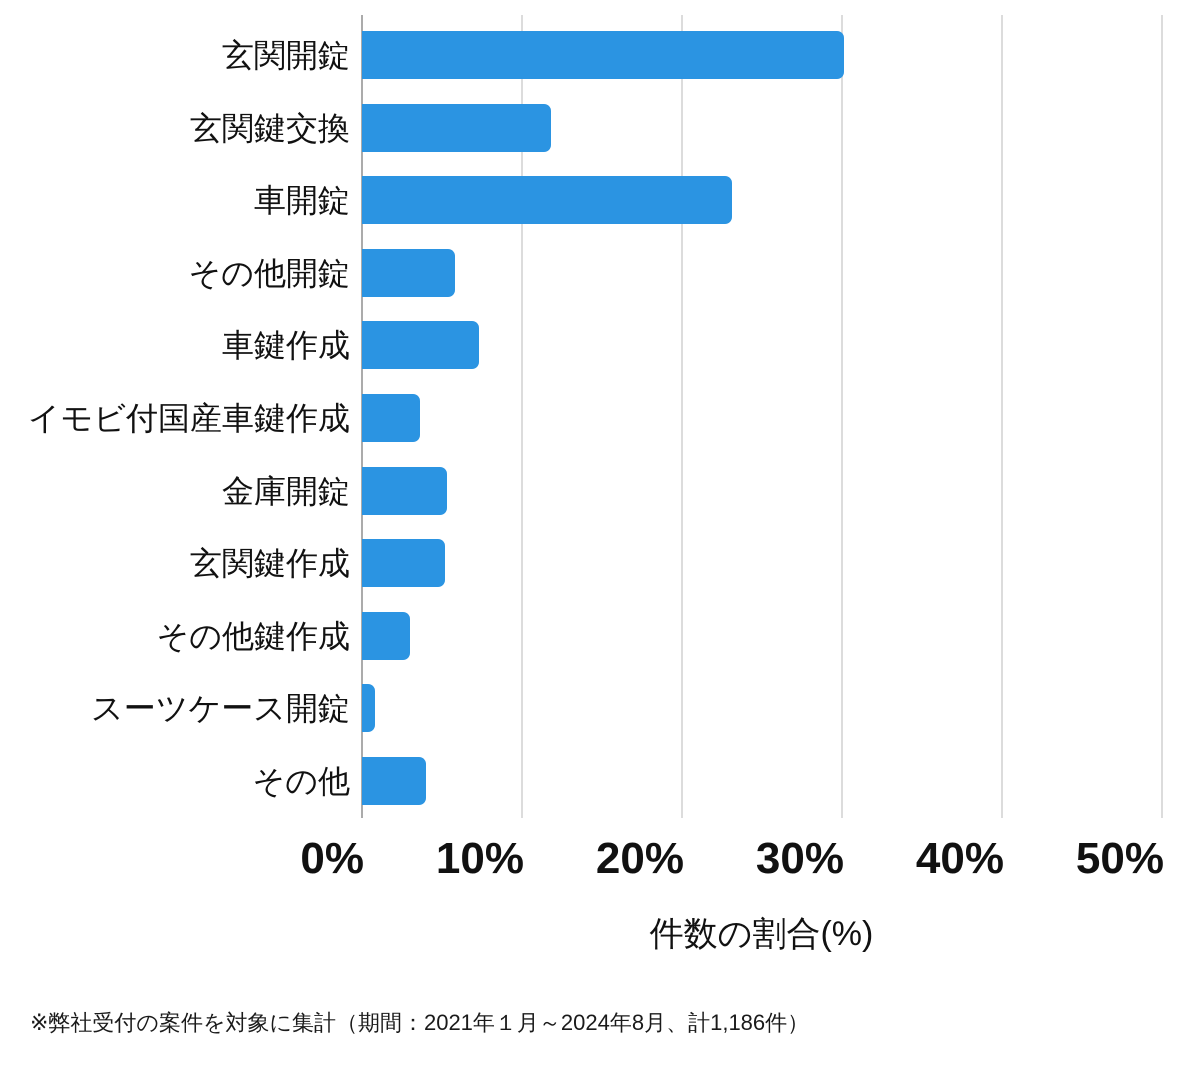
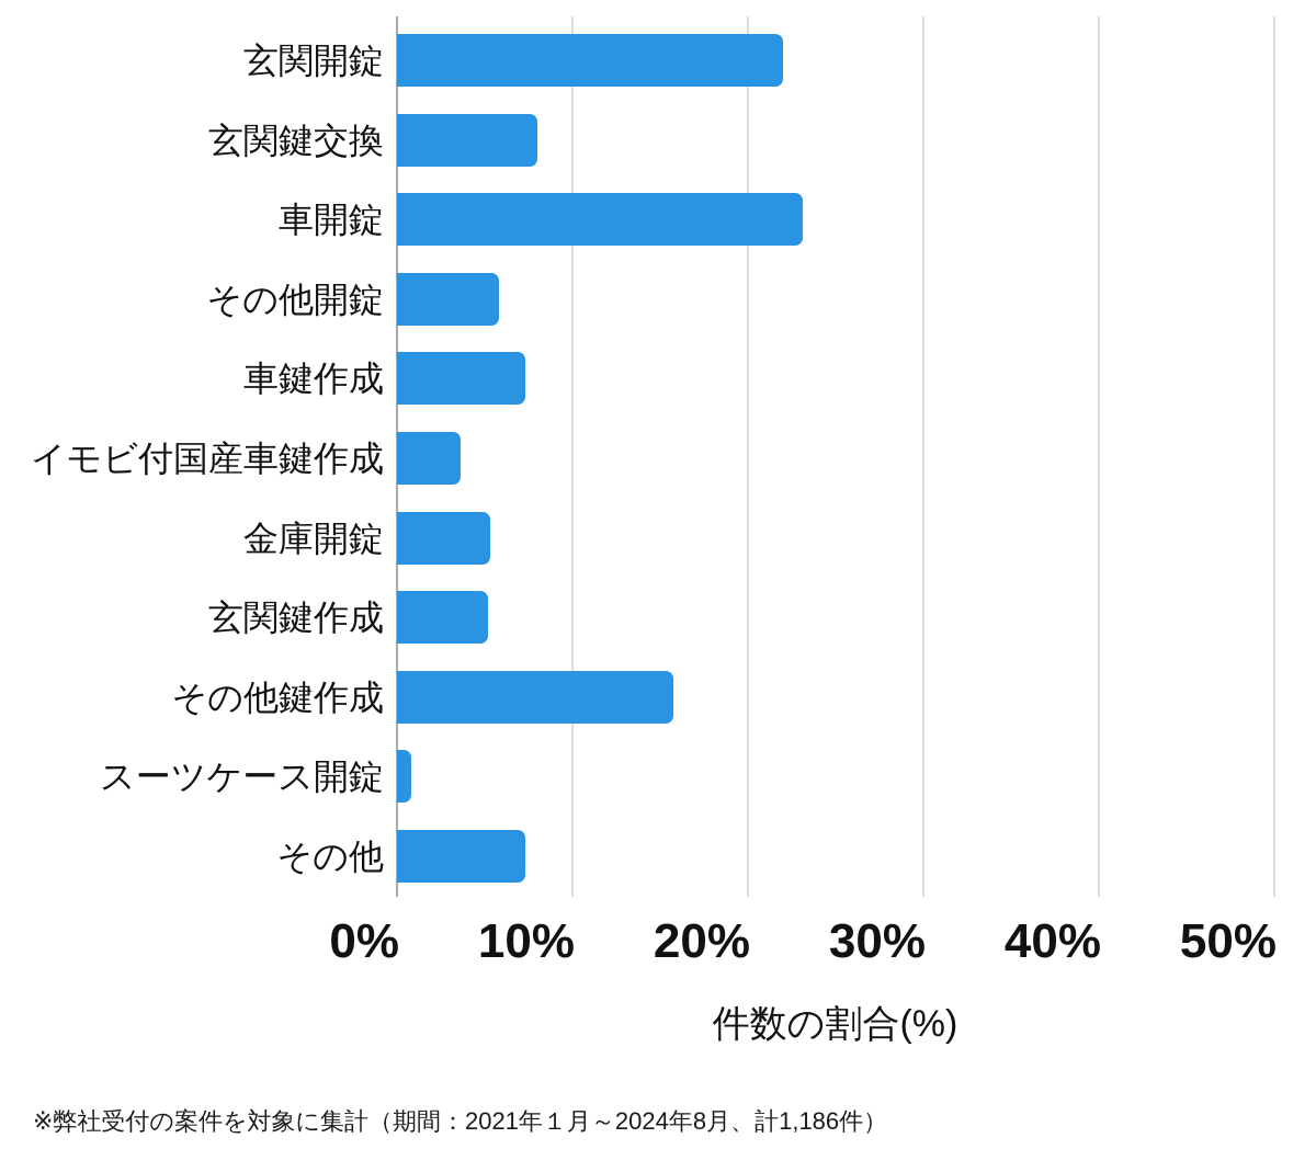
玄関開錠: 30.1% -> 22.0%
玄関鍵交換: 11.8% -> 8.0%
その他鍵作成: 3.0% -> 15.7%
その他: 4.0% -> 7.3%
